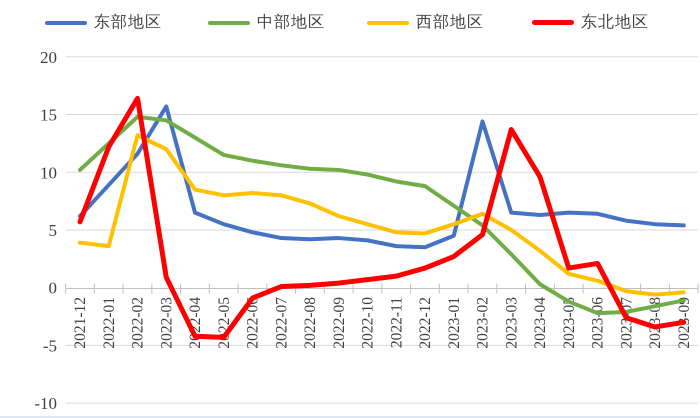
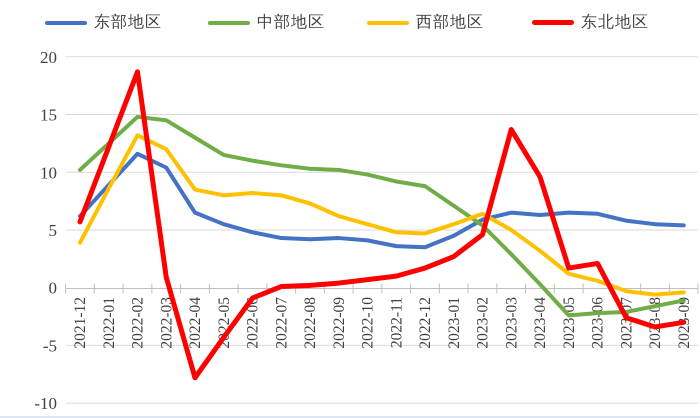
西部地区/2022-01: 3.6 -> 8.6
东北地区/2022-02: 16.4 -> 18.7
东部地区/2022-03: 15.7 -> 10.4
东北地区/2022-04: -4.2 -> -7.8
东部地区/2023-02: 14.4 -> 5.9
中部地区/2023-05: -1.2 -> -2.4
